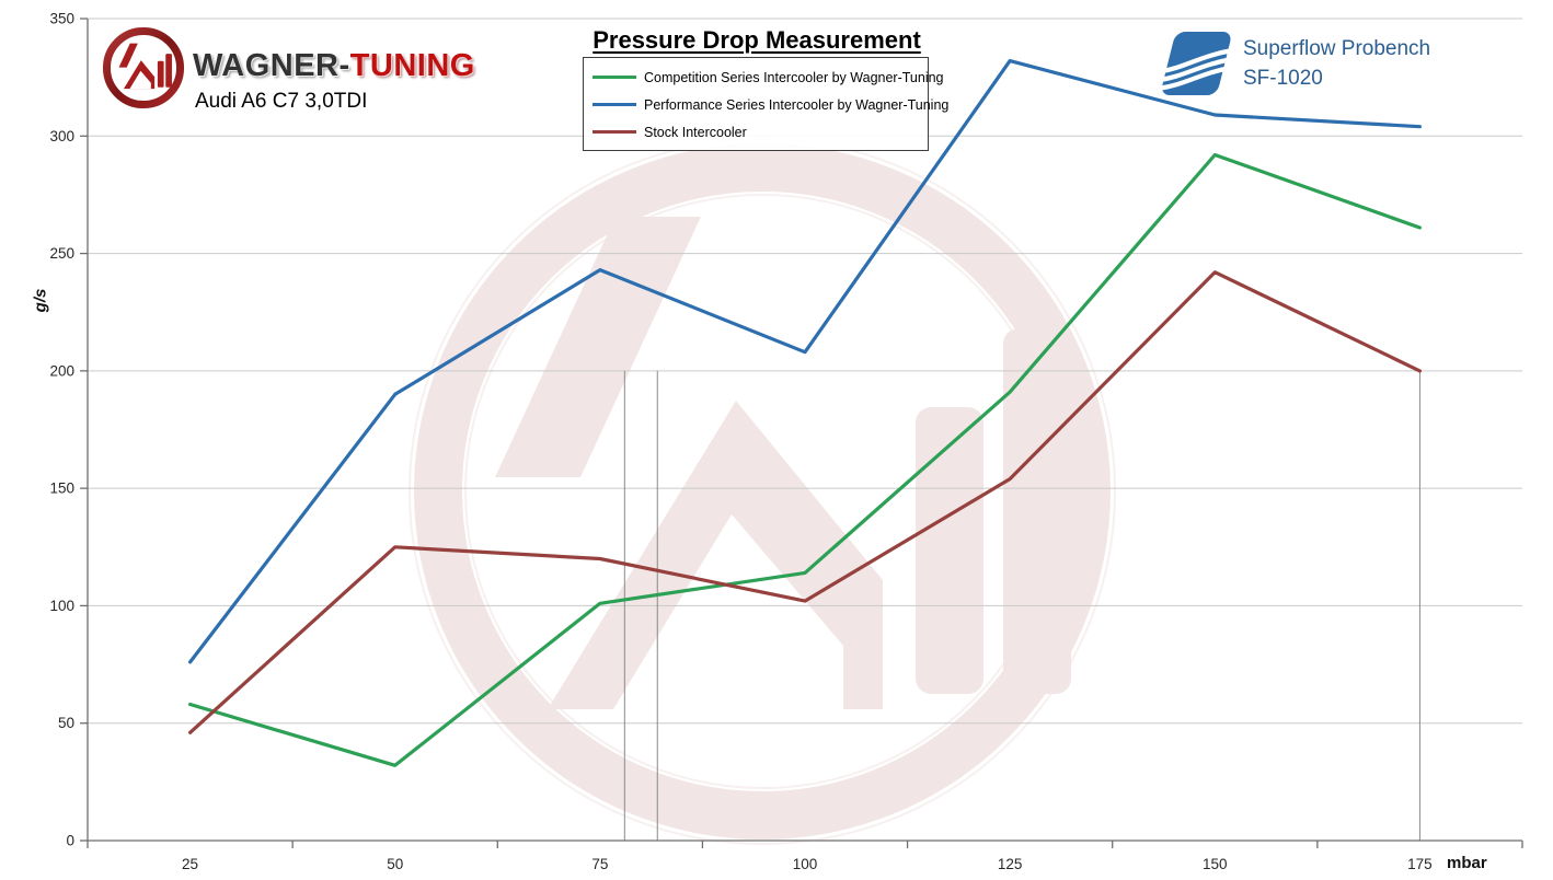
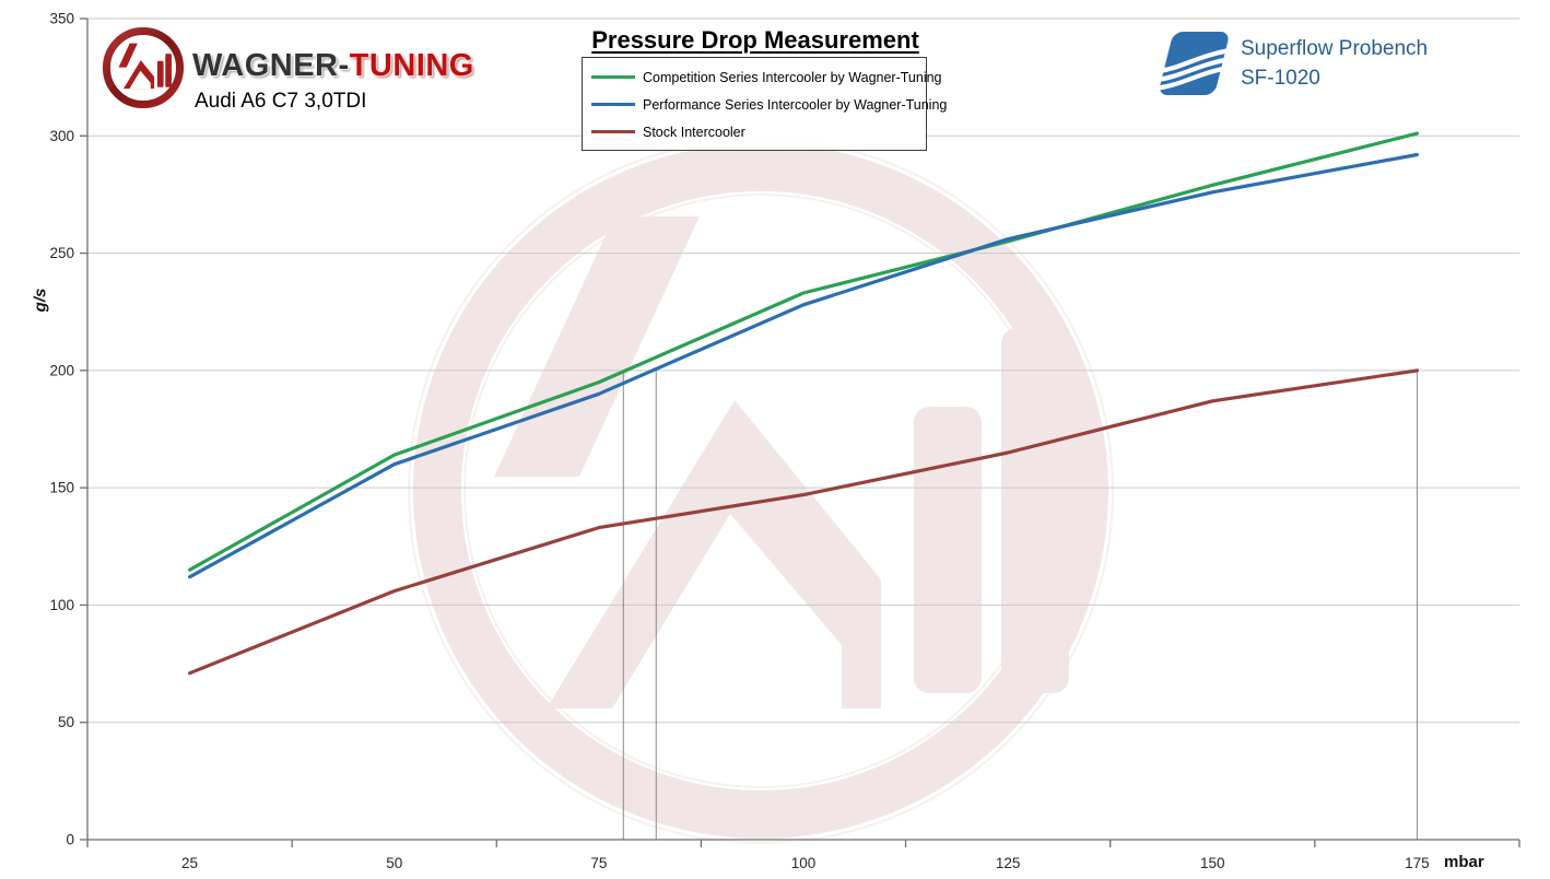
Competition Series Intercooler by Wagner-Tuning/25: 58 -> 115
Performance Series Intercooler by Wagner-Tuning/25: 76 -> 112
Stock Intercooler/25: 46 -> 71
Competition Series Intercooler by Wagner-Tuning/50: 32 -> 164
Performance Series Intercooler by Wagner-Tuning/50: 190 -> 160
Stock Intercooler/50: 125 -> 106
Competition Series Intercooler by Wagner-Tuning/75: 101 -> 195
Performance Series Intercooler by Wagner-Tuning/75: 243 -> 190
Stock Intercooler/75: 120 -> 133
Competition Series Intercooler by Wagner-Tuning/100: 114 -> 233
Performance Series Intercooler by Wagner-Tuning/100: 208 -> 228
Stock Intercooler/100: 102 -> 147
Competition Series Intercooler by Wagner-Tuning/125: 191 -> 255
Performance Series Intercooler by Wagner-Tuning/125: 332 -> 256
Stock Intercooler/125: 154 -> 165
Competition Series Intercooler by Wagner-Tuning/150: 292 -> 279
Performance Series Intercooler by Wagner-Tuning/150: 309 -> 276
Stock Intercooler/150: 242 -> 187
Competition Series Intercooler by Wagner-Tuning/175: 261 -> 301
Performance Series Intercooler by Wagner-Tuning/175: 304 -> 292
